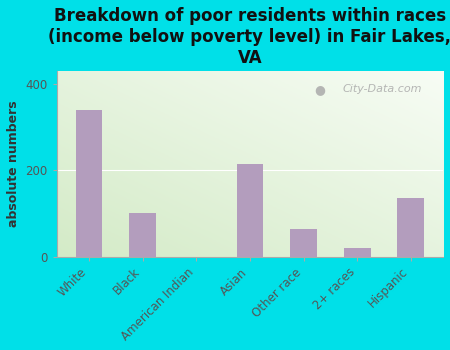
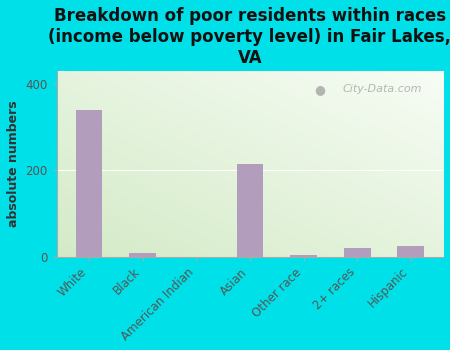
Black: 100 -> 8
Other race: 65 -> 3
Hispanic: 135 -> 25
